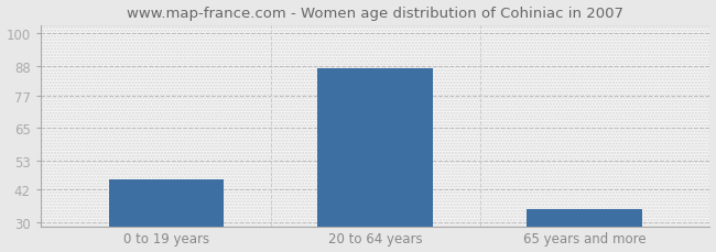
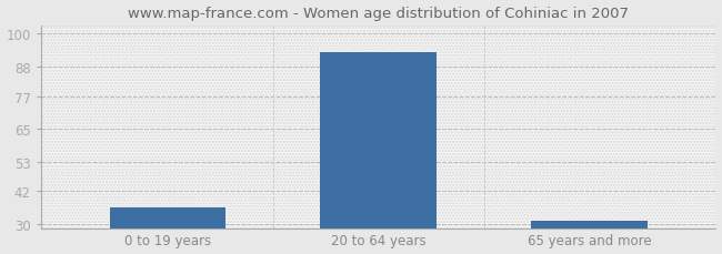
0 to 19 years: 46 -> 36
20 to 64 years: 87 -> 93
65 years and more: 35 -> 31
